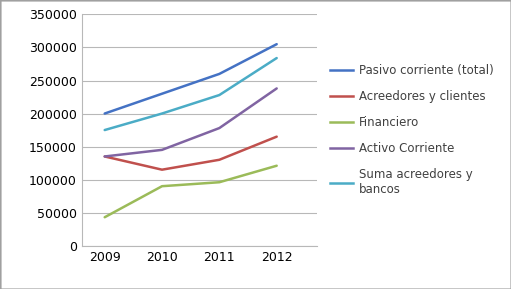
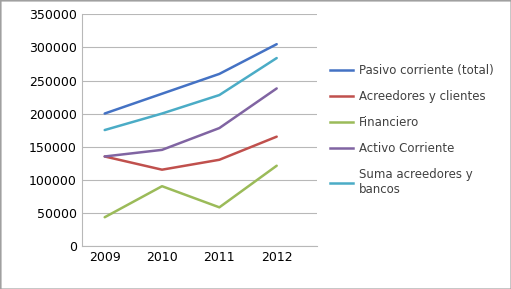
Financiero/2011: 96000 -> 58000
